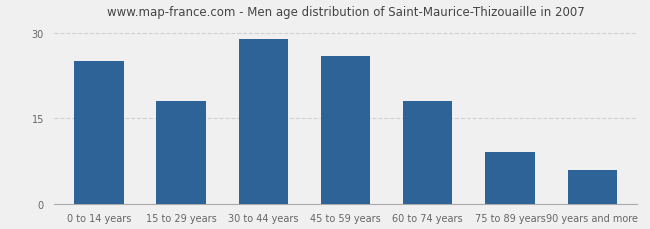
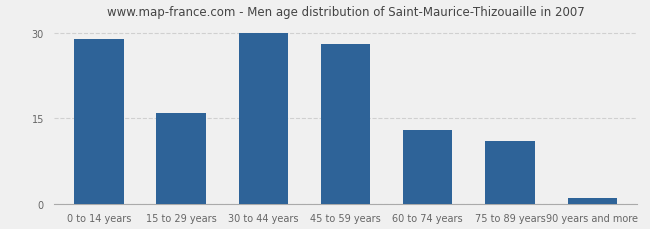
0 to 14 years: 25 -> 29
15 to 29 years: 18 -> 16
30 to 44 years: 29 -> 30
45 to 59 years: 26 -> 28
60 to 74 years: 18 -> 13
75 to 89 years: 9 -> 11
90 years and more: 6 -> 1
